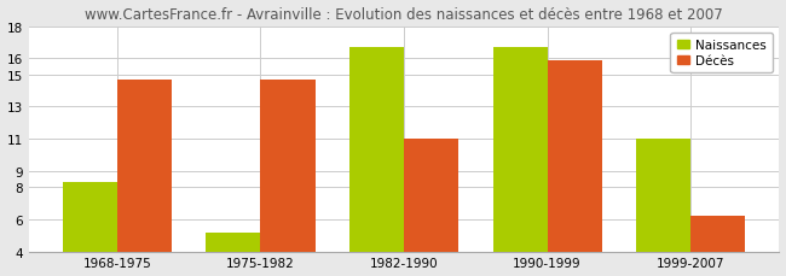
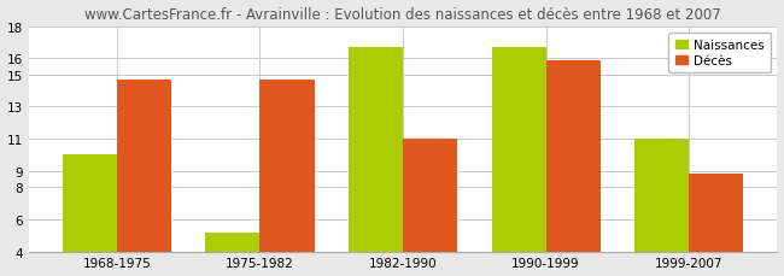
Naissances/1968-1975: 8.3 -> 10.0
Décès/1999-2007: 6.2 -> 8.8
